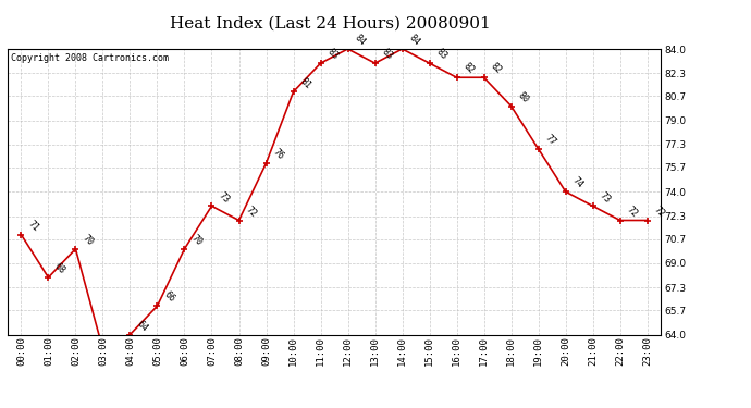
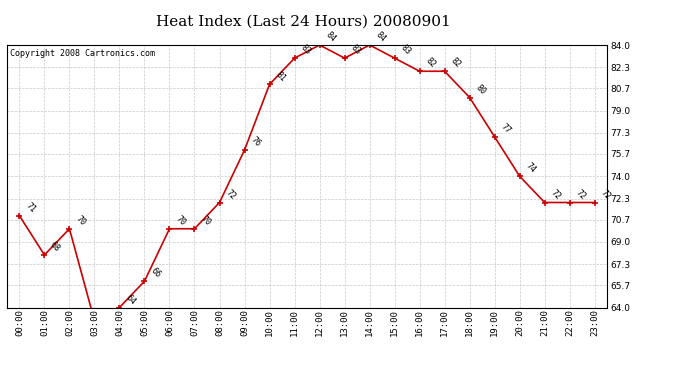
07:00: 73 -> 70
21:00: 73 -> 72
